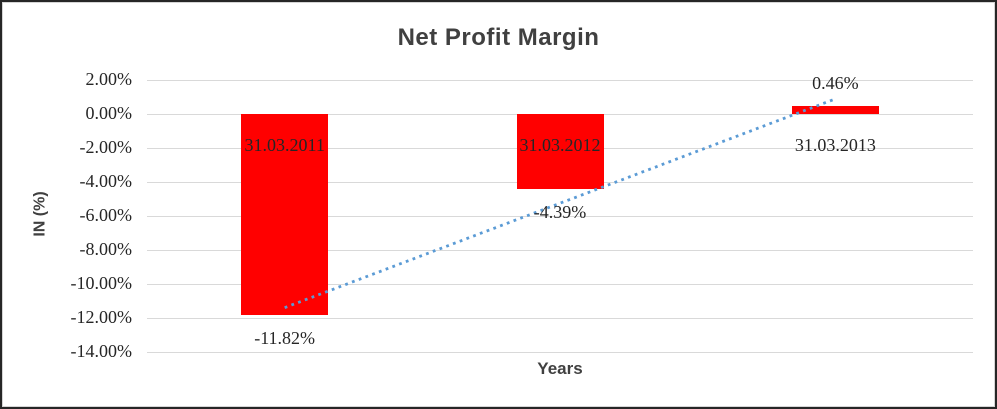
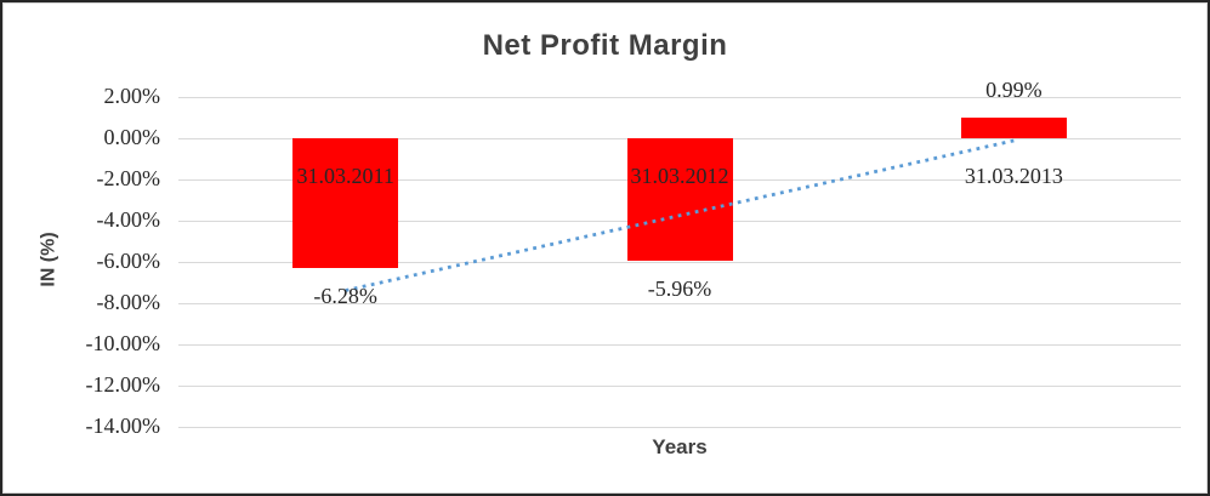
31.03.2011: -11.82% -> -6.28%
31.03.2012: -4.39% -> -5.96%
31.03.2013: 0.46% -> 0.99%
